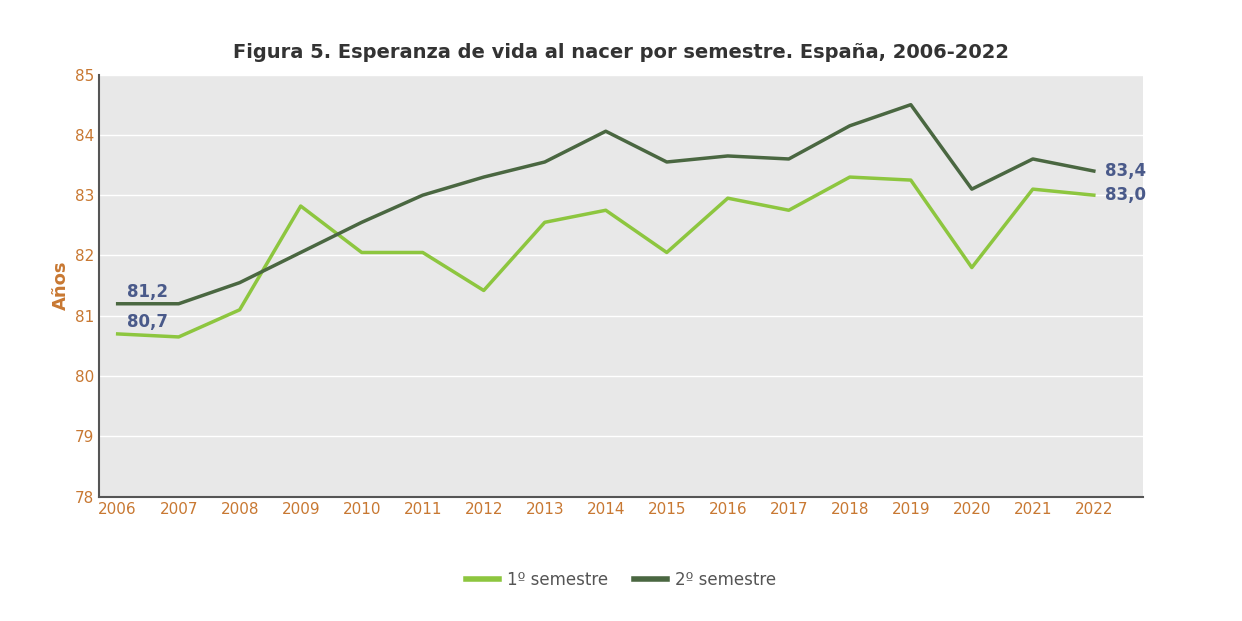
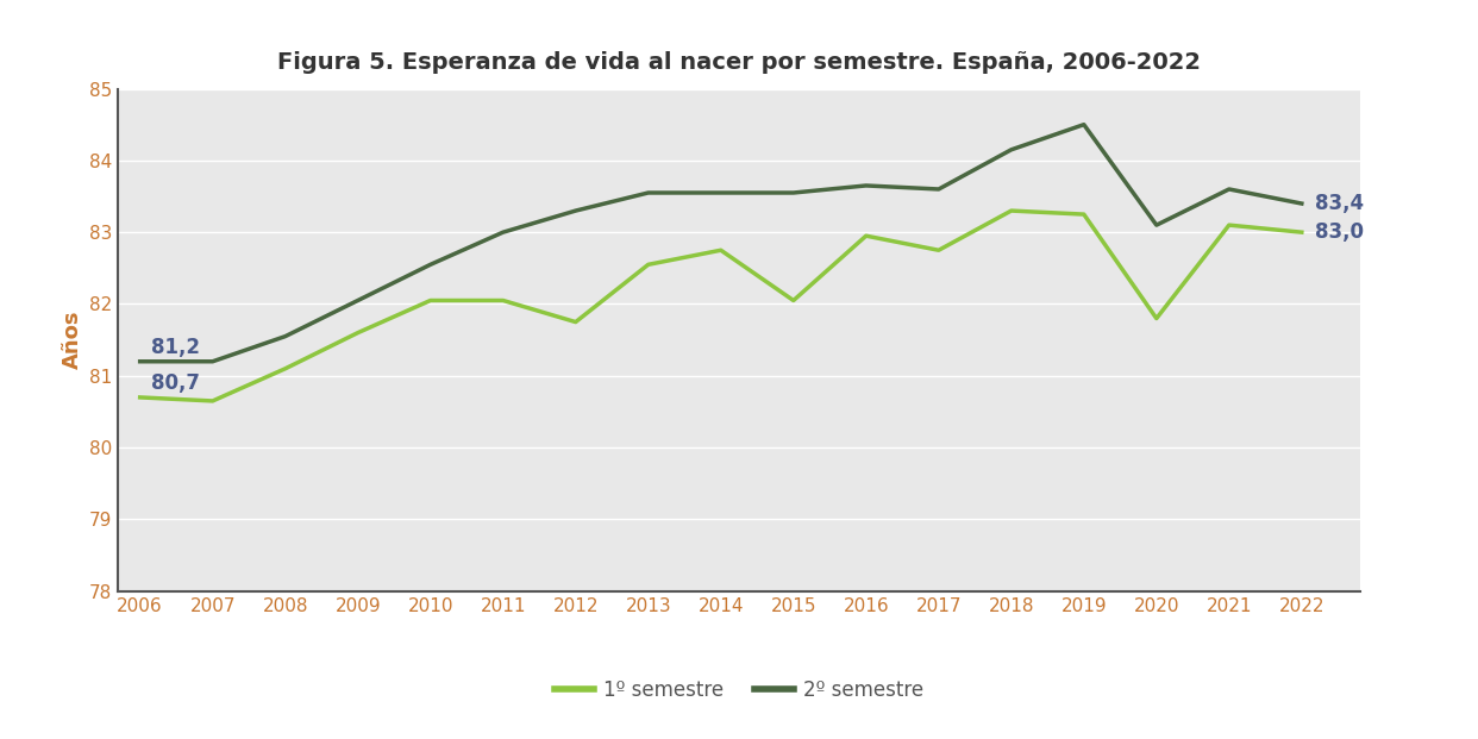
1º semestre/2009: 82.82 -> 81.60
1º semestre/2012: 81.42 -> 81.75
2º semestre/2014: 84.06 -> 83.55
